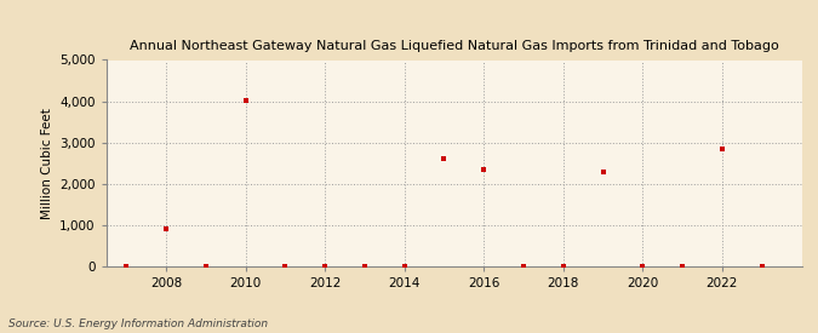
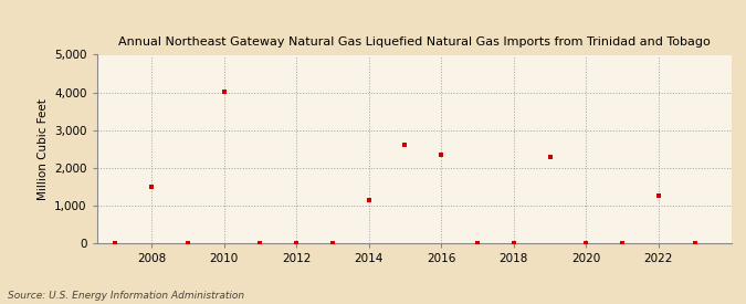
2008: 900 -> 1,500
2014: 0 -> 1,150
2022: 2,840 -> 1,250
